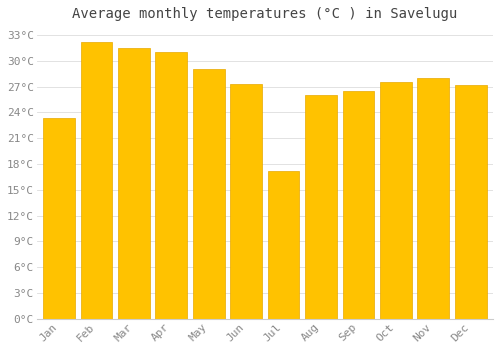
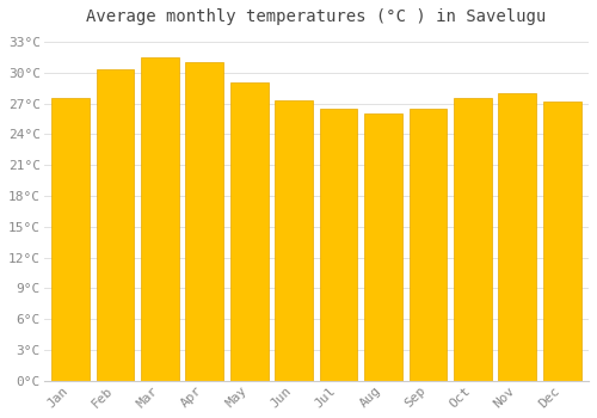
Jan: 23.4°C -> 27.5°C
Feb: 32.2°C -> 30.3°C
Jul: 17.2°C -> 26.5°C
